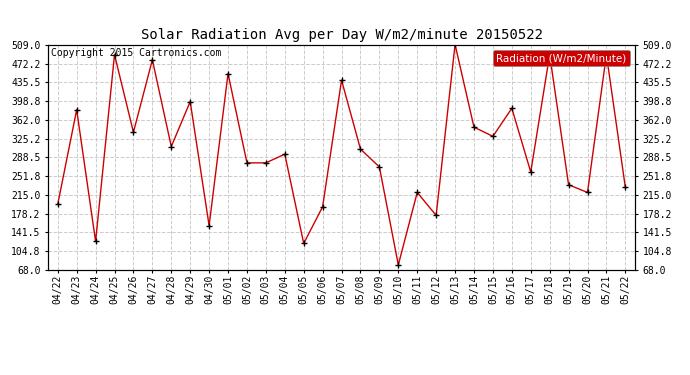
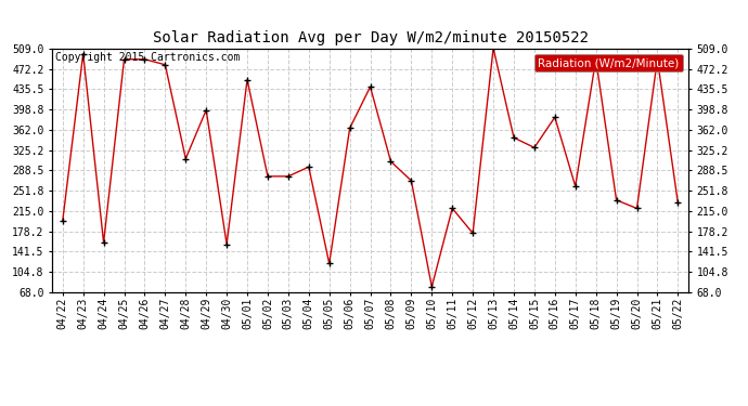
04/23: 382 -> 500
04/24: 124 -> 158
04/26: 338 -> 490
05/06: 192 -> 365
